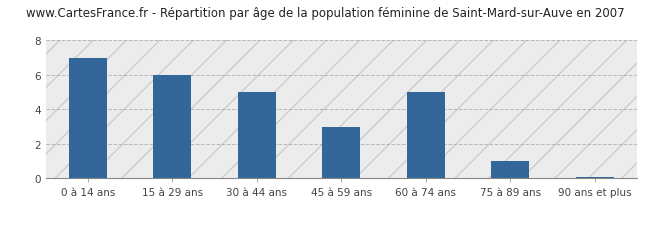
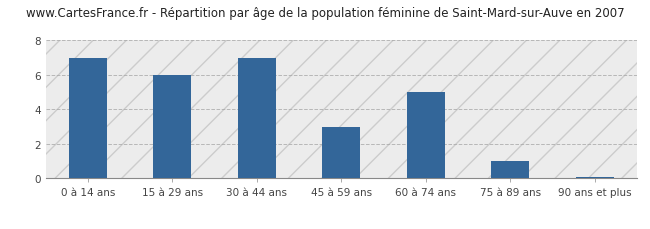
30 à 44 ans: 5.0 -> 7.0
